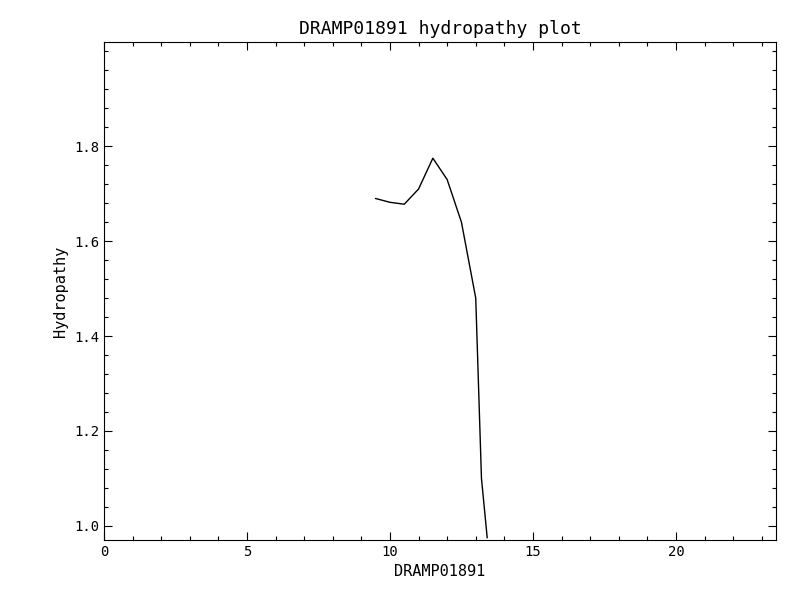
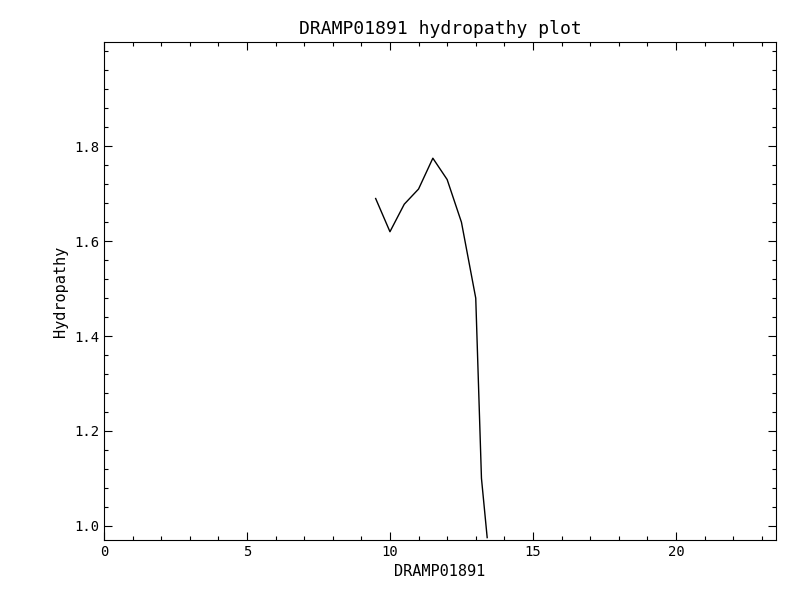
10: 1.682 -> 1.620
